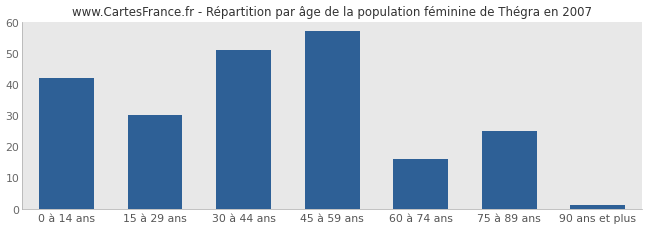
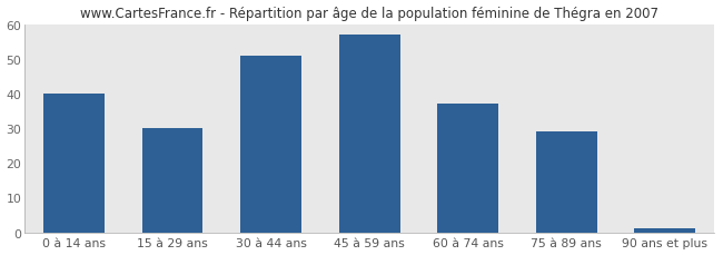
0 à 14 ans: 42 -> 40
60 à 74 ans: 16 -> 37
75 à 89 ans: 25 -> 29
